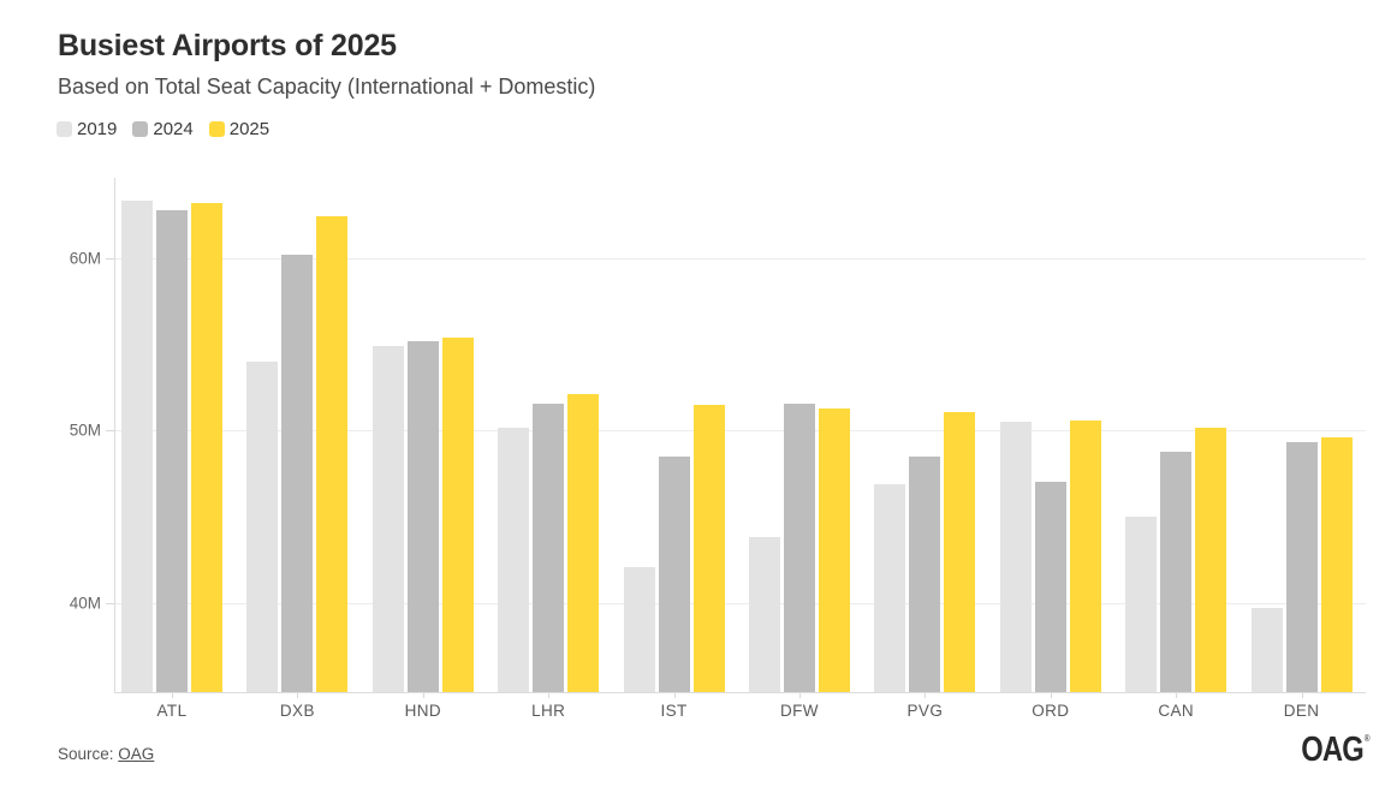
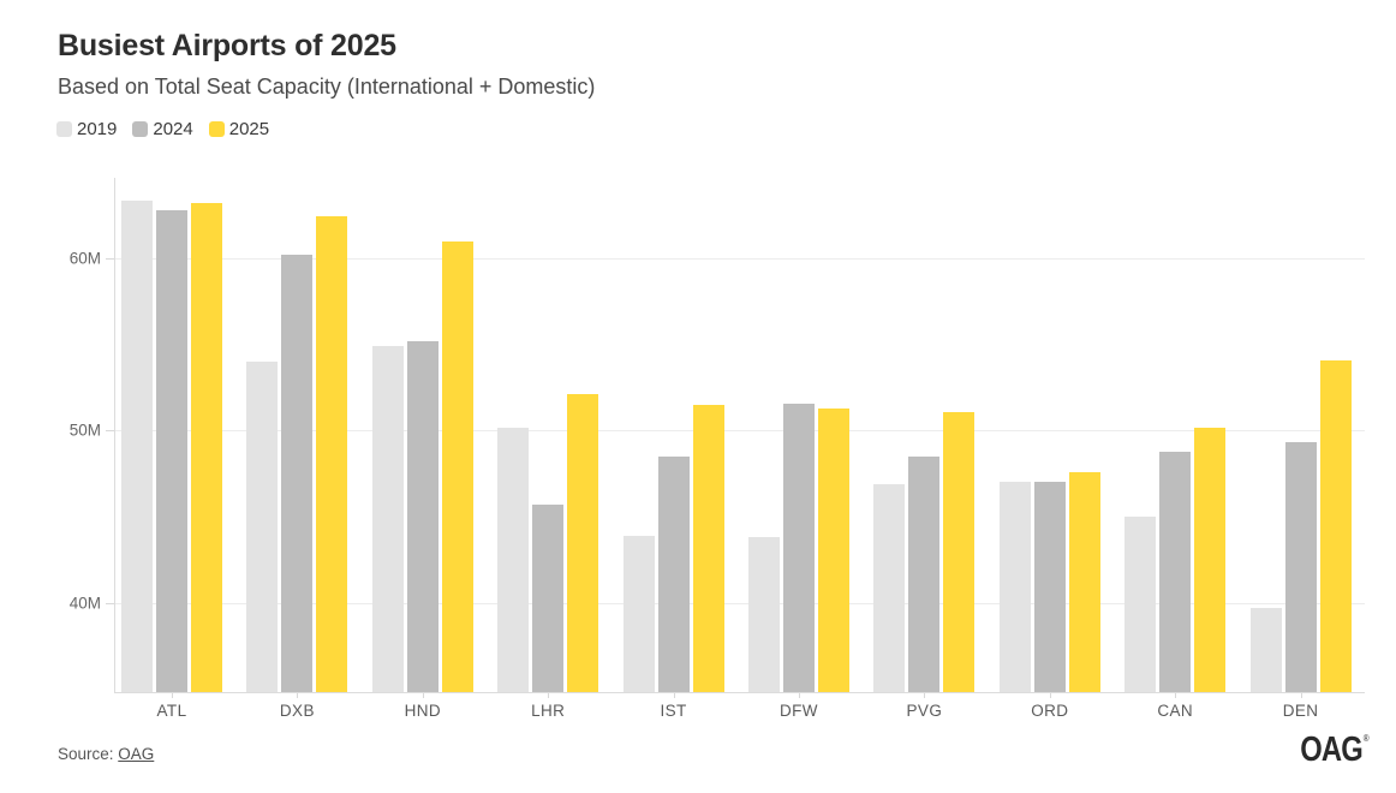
2025/HND: 55.4M -> 61.0M
2024/LHR: 51.6M -> 45.7M
2019/IST: 42.1M -> 43.9M
2019/ORD: 50.5M -> 47.0M
2025/ORD: 50.6M -> 47.6M
2025/DEN: 49.6M -> 54.1M
